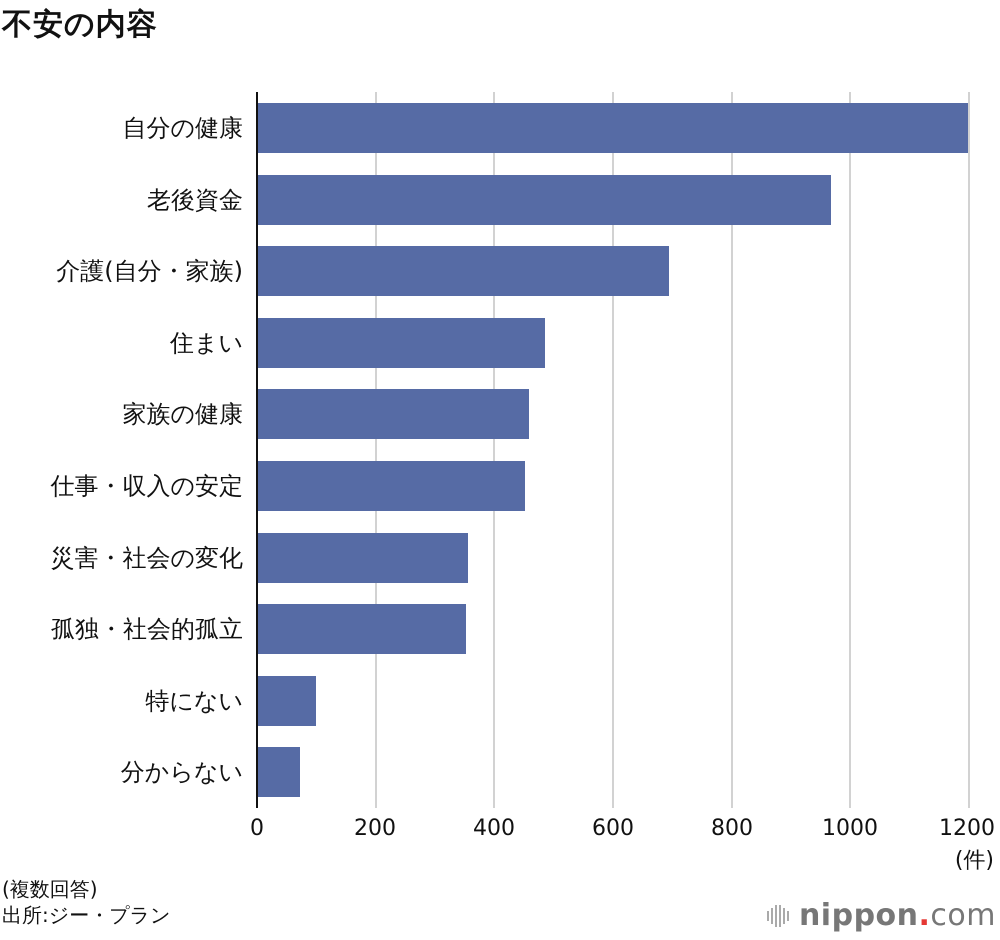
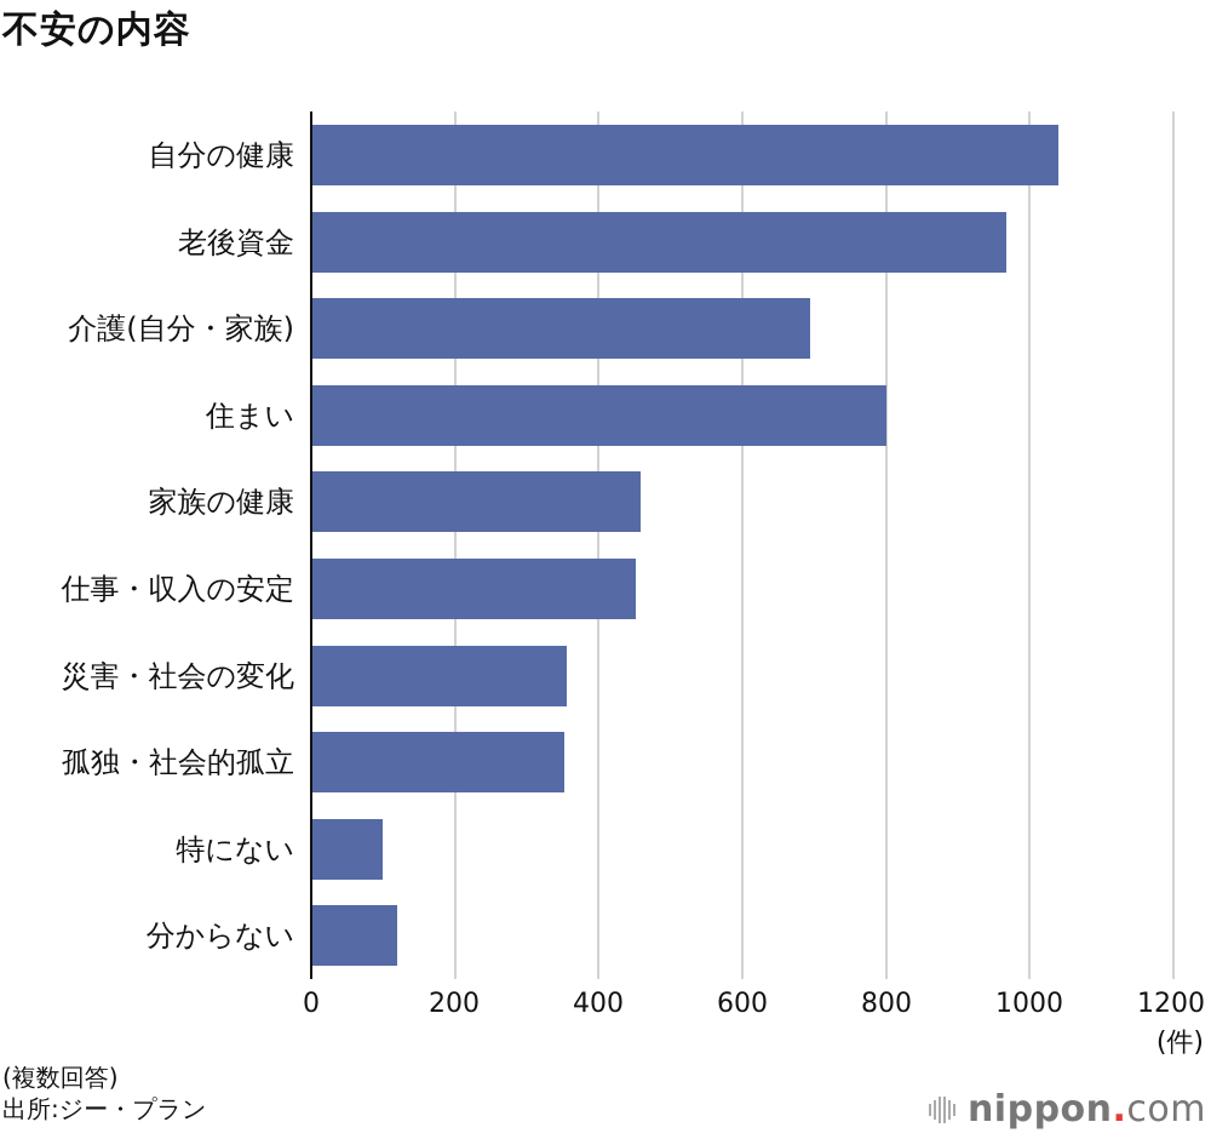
自分の健康: 1200 -> 1040
住まい: 490 -> 800
分からない: 70 -> 120
